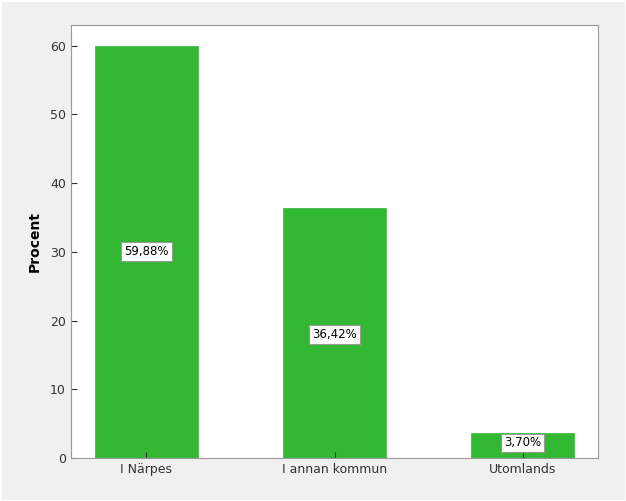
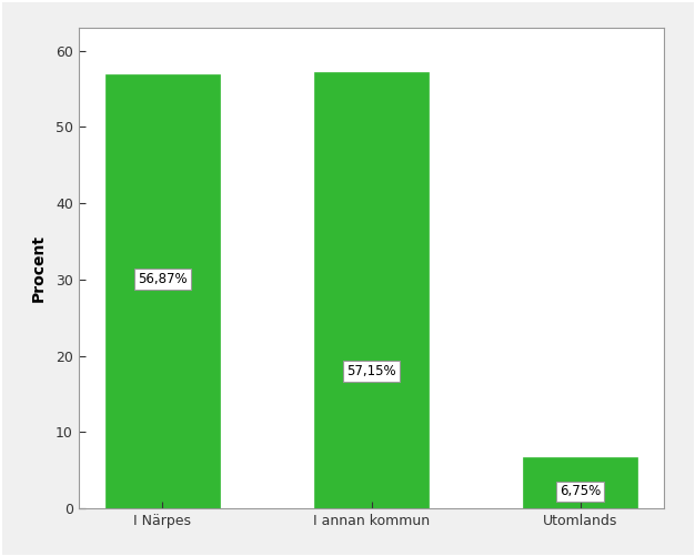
I Närpes: 59,88% -> 56,87%
I annan kommun: 36,42% -> 57,15%
Utomlands: 3,70% -> 6,75%
